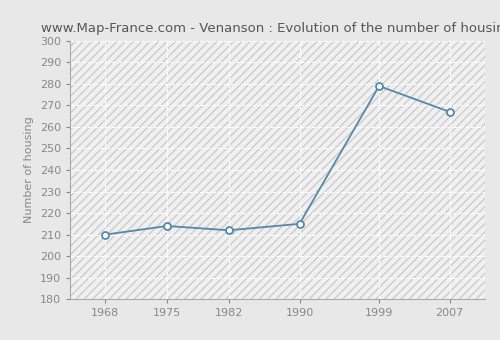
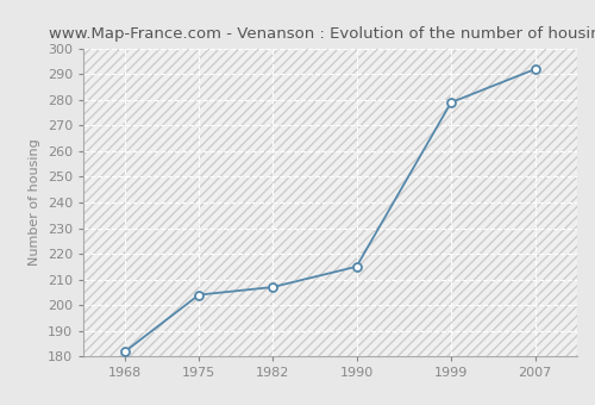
1968: 210 -> 182
1975: 214 -> 204
1982: 212 -> 207
2007: 267 -> 292
